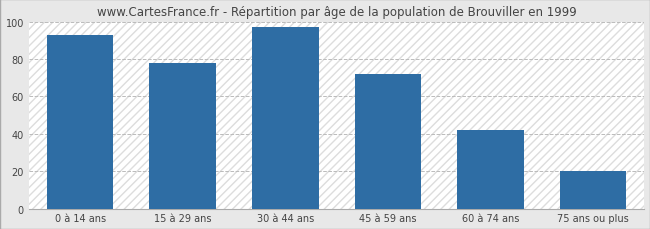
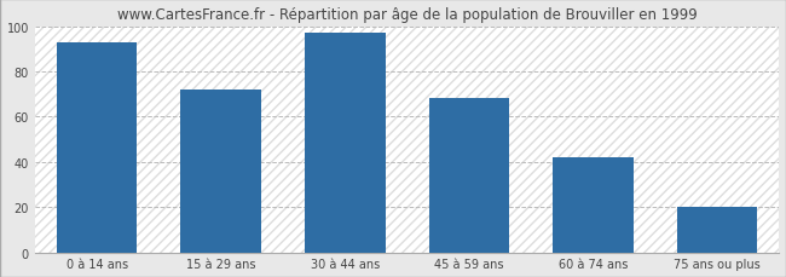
15 à 29 ans: 78 -> 72
45 à 59 ans: 72 -> 68
